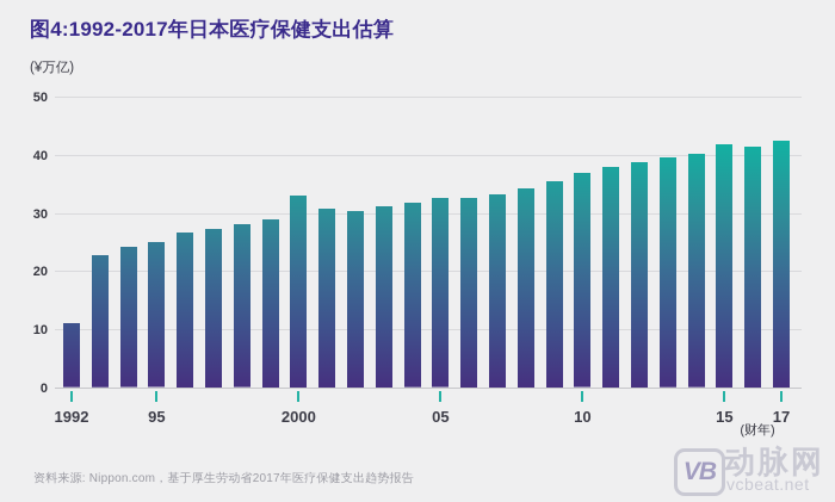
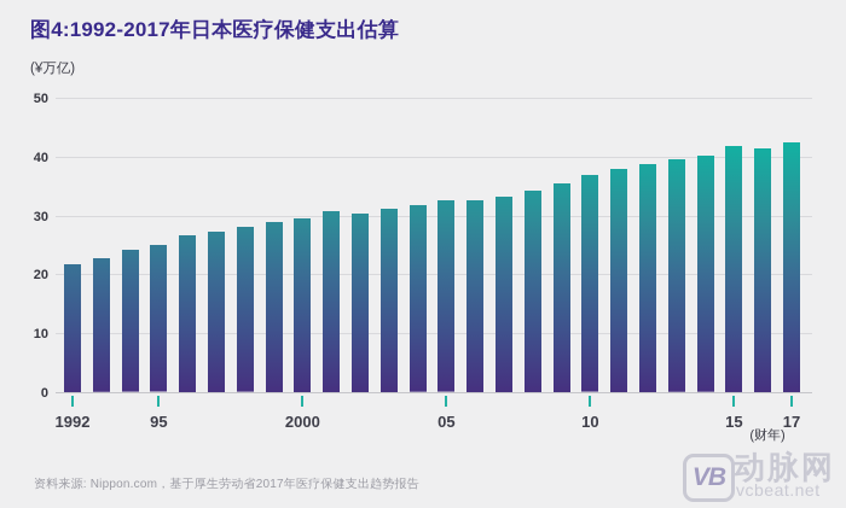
1992: 11 -> 22
2000: 33 -> 30
